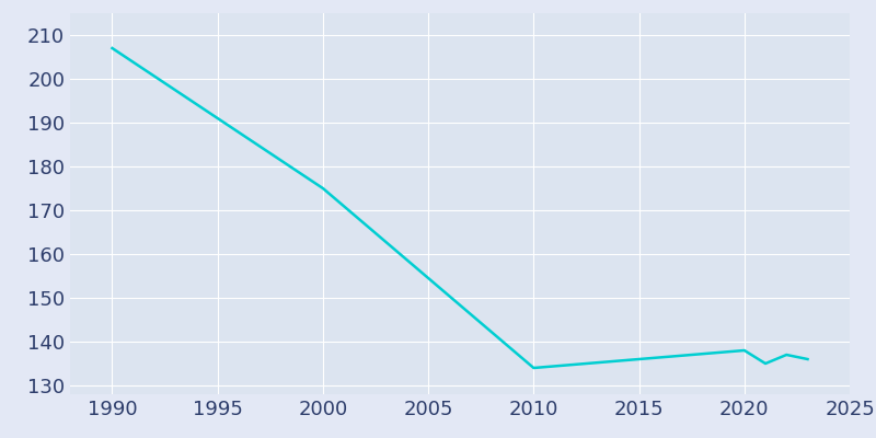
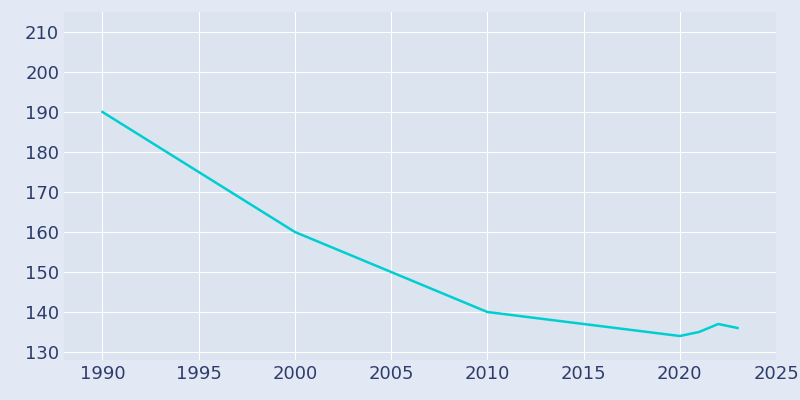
1990: 207 -> 190
2000: 175 -> 160
2010: 134 -> 140
2020: 138 -> 134
